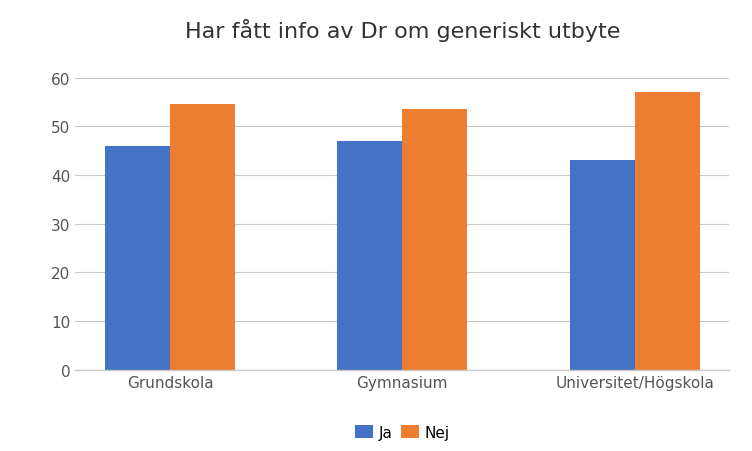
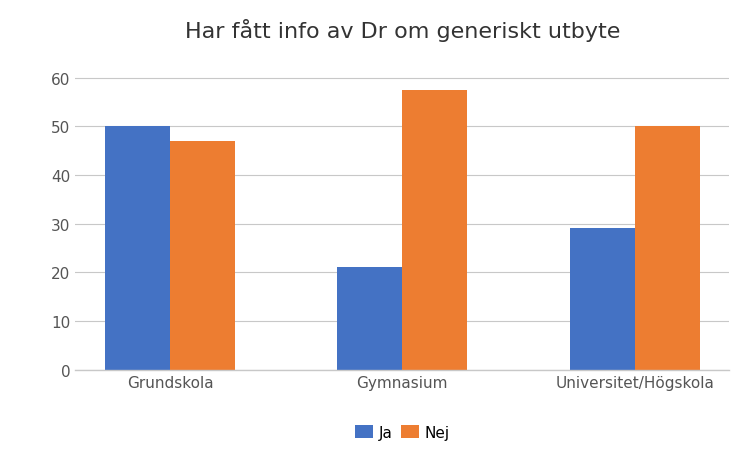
Ja/Grundskola: 46 -> 50
Nej/Grundskola: 54.5 -> 47.0
Ja/Gymnasium: 47 -> 21
Nej/Gymnasium: 53.5 -> 57.5
Ja/Universitet/Högskola: 43 -> 29
Nej/Universitet/Högskola: 57.0 -> 50.0
